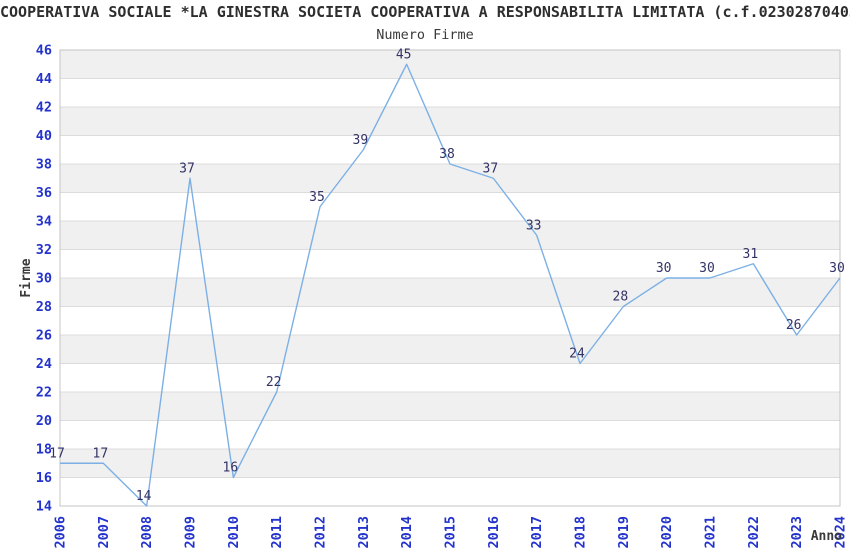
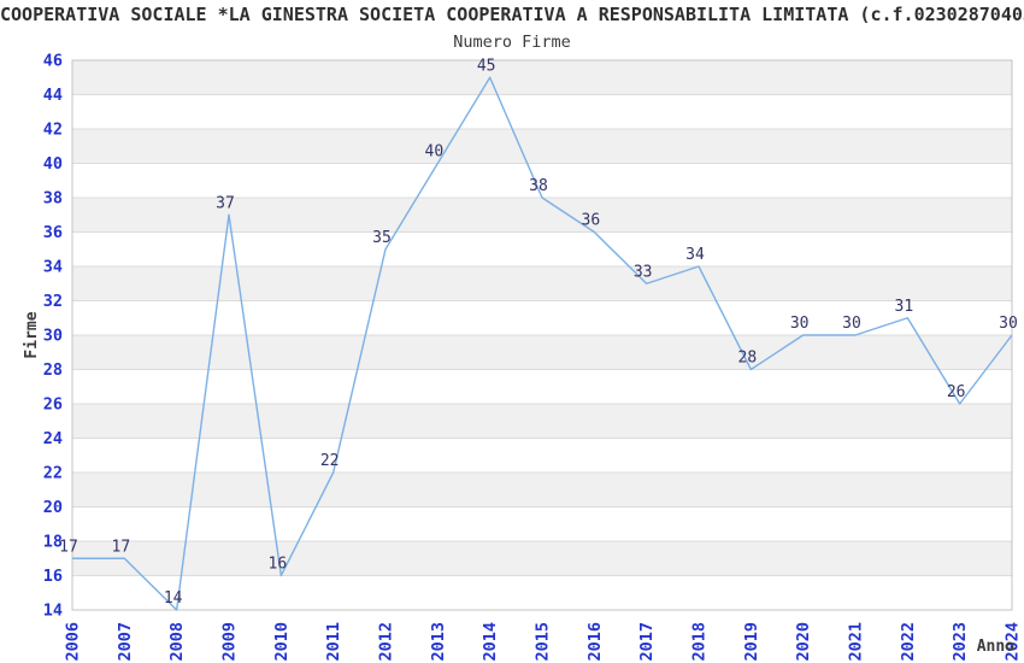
2013: 39 -> 40
2016: 37 -> 36
2018: 24 -> 34
